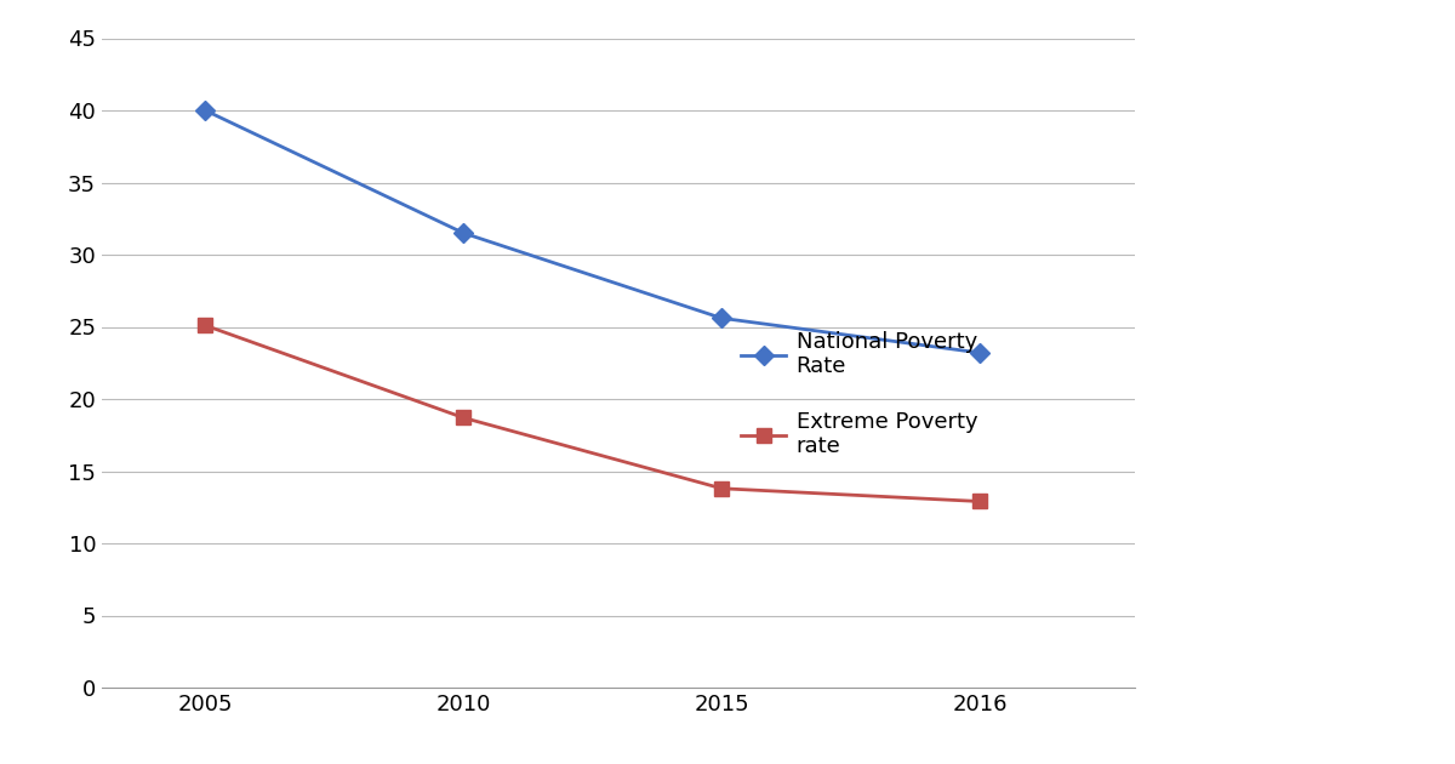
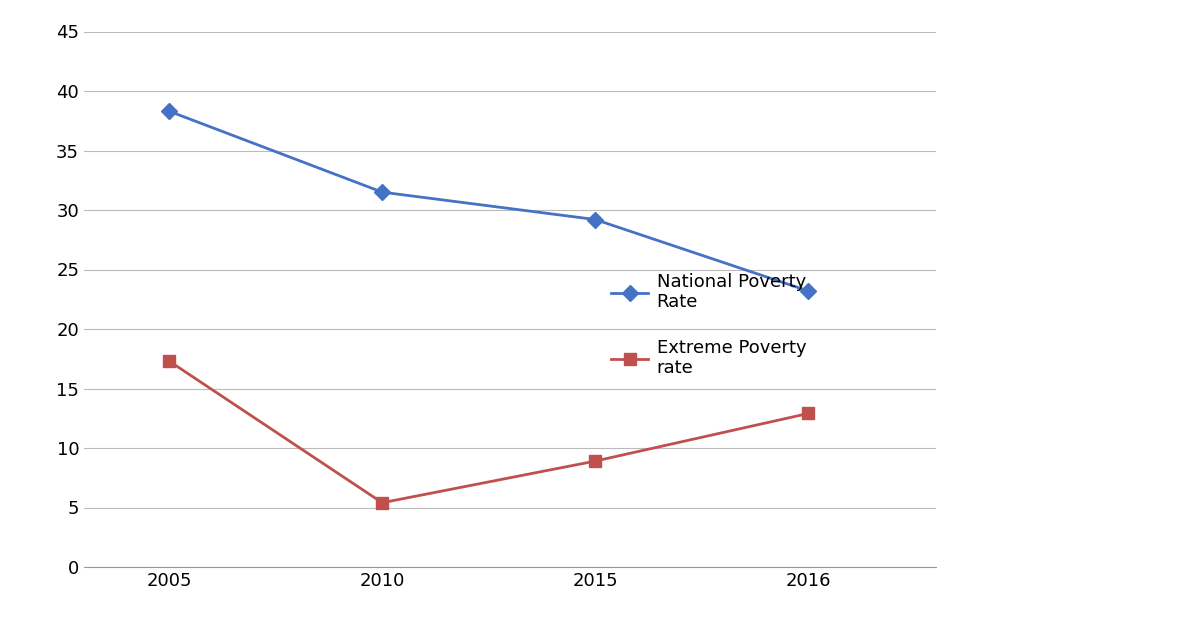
National Poverty Rate/2005: 40.0 -> 38.3
Extreme Poverty rate/2005: 25.1 -> 17.3
Extreme Poverty rate/2010: 18.7 -> 5.4
National Poverty Rate/2015: 25.6 -> 29.2
Extreme Poverty rate/2015: 13.8 -> 8.9
